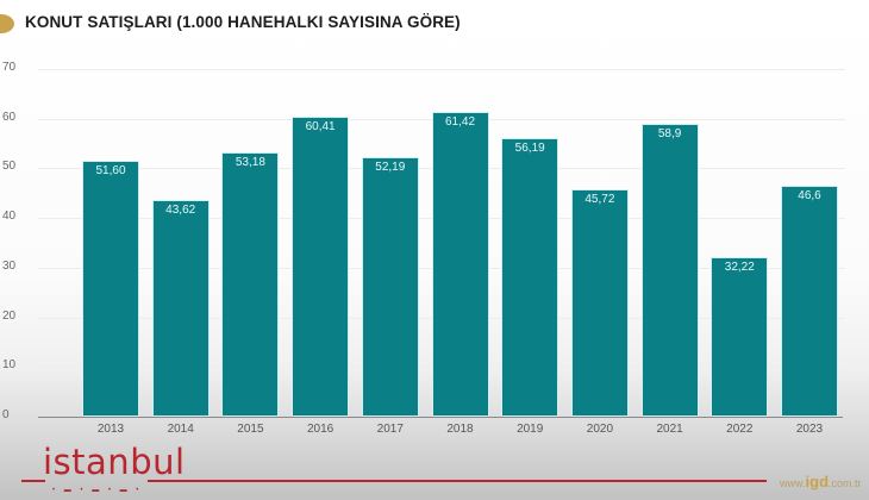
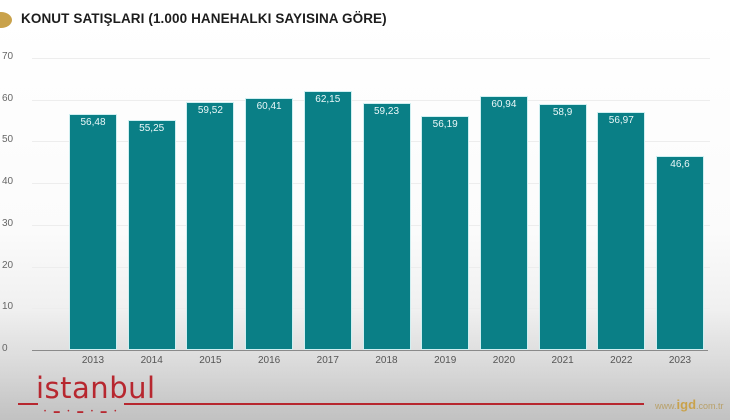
2013: 51,60 -> 56,48
2014: 43,62 -> 55,25
2015: 53,18 -> 59,52
2017: 52,19 -> 62,15
2018: 61,42 -> 59,23
2020: 45,72 -> 60,94
2022: 32,22 -> 56,97
